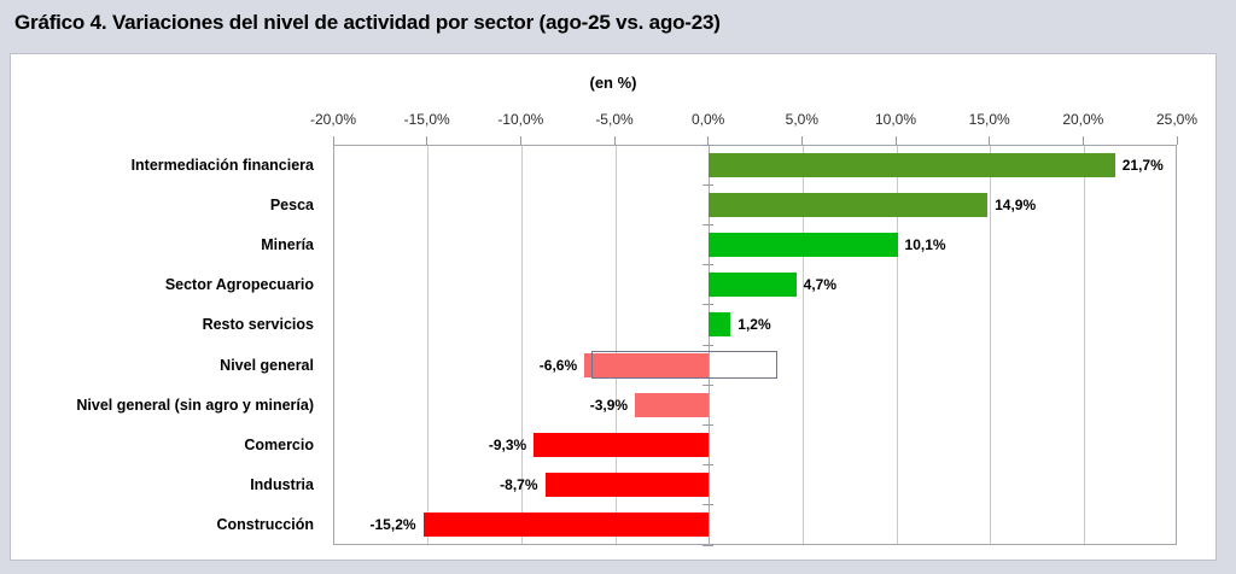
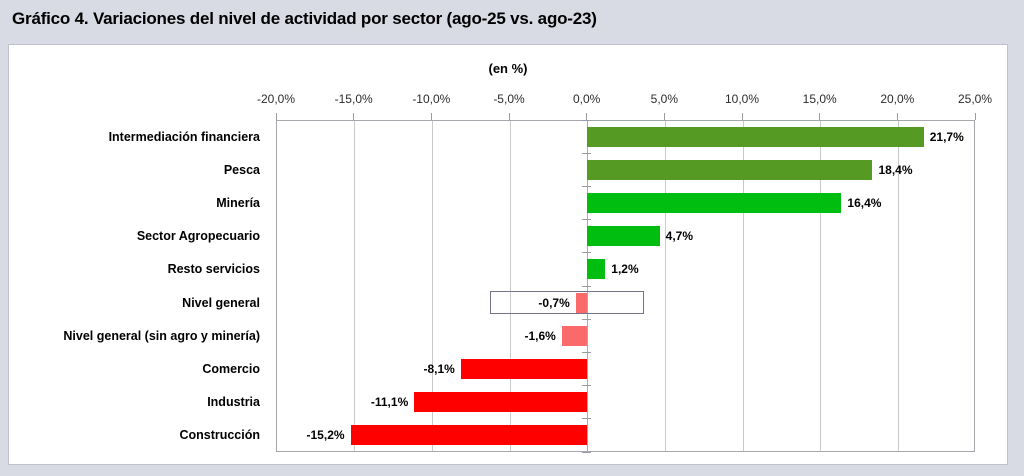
Pesca: 14,9% -> 18,4%
Minería: 10,1% -> 16,4%
Nivel general: -6,6% -> -0,7%
Nivel general (sin agro y minería): -3,9% -> -1,6%
Comercio: -9,3% -> -8,1%
Industria: -8,7% -> -11,1%
